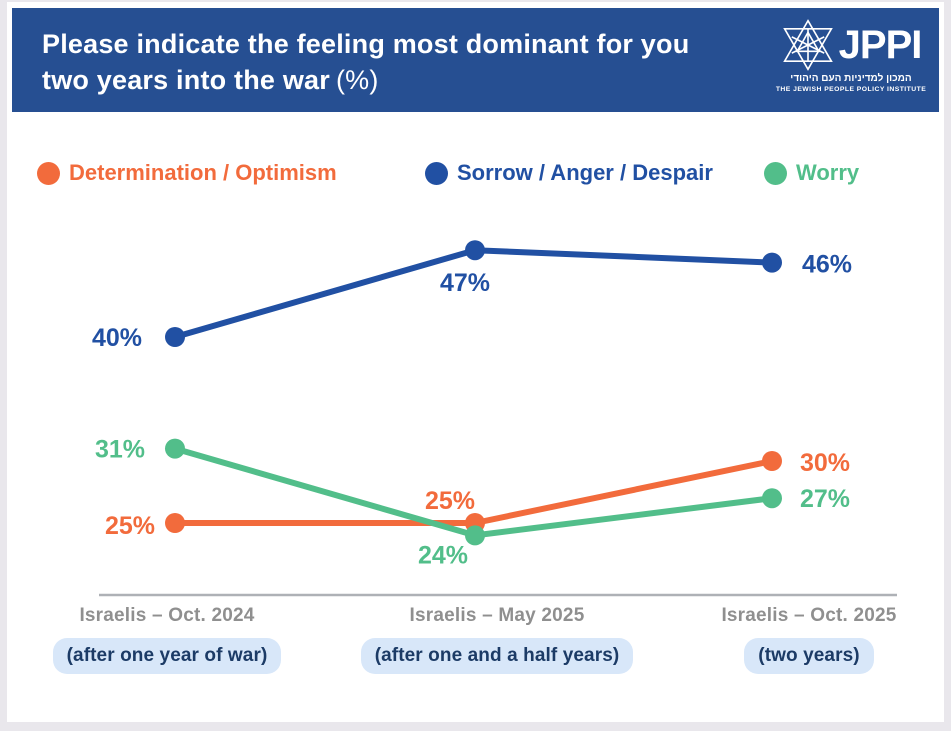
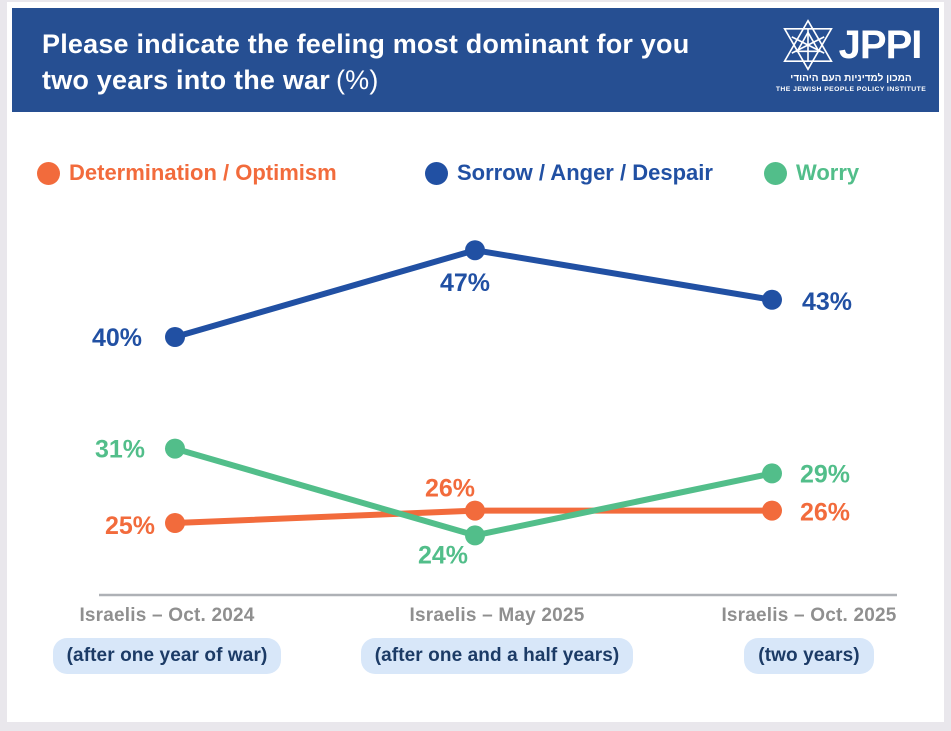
Determination / Optimism/Israelis – May 2025: 25% -> 26%
Determination / Optimism/Israelis – Oct. 2025: 30% -> 26%
Sorrow / Anger / Despair/Israelis – Oct. 2025: 46% -> 43%
Worry/Israelis – Oct. 2025: 27% -> 29%
